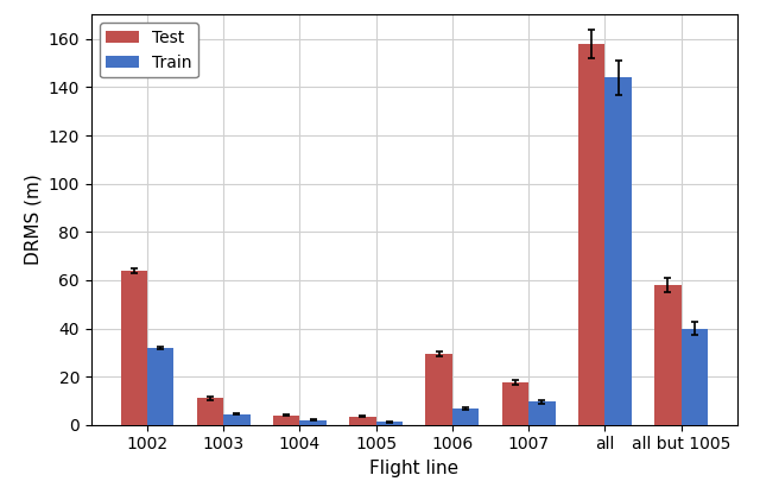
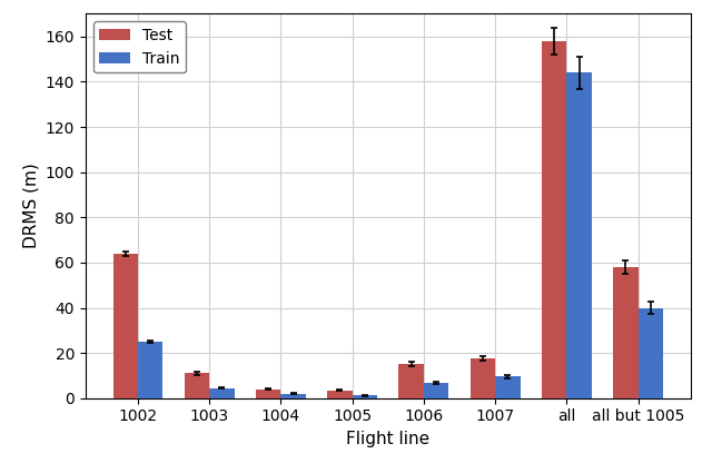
Train/1002: 32.0 -> 25.0
Test/1006: 29.5 -> 15.0
